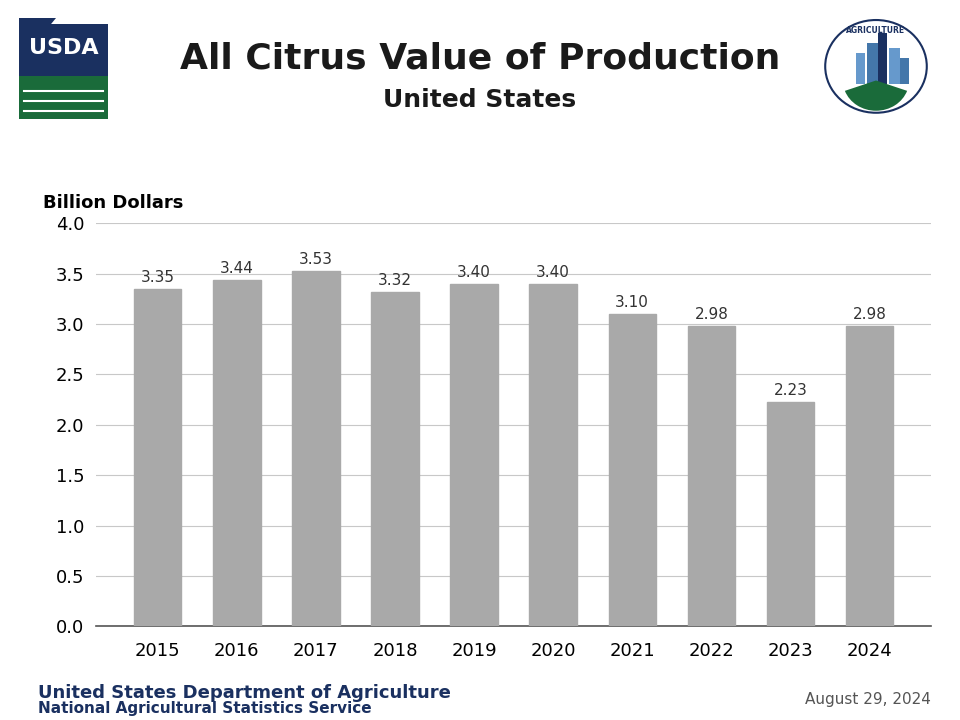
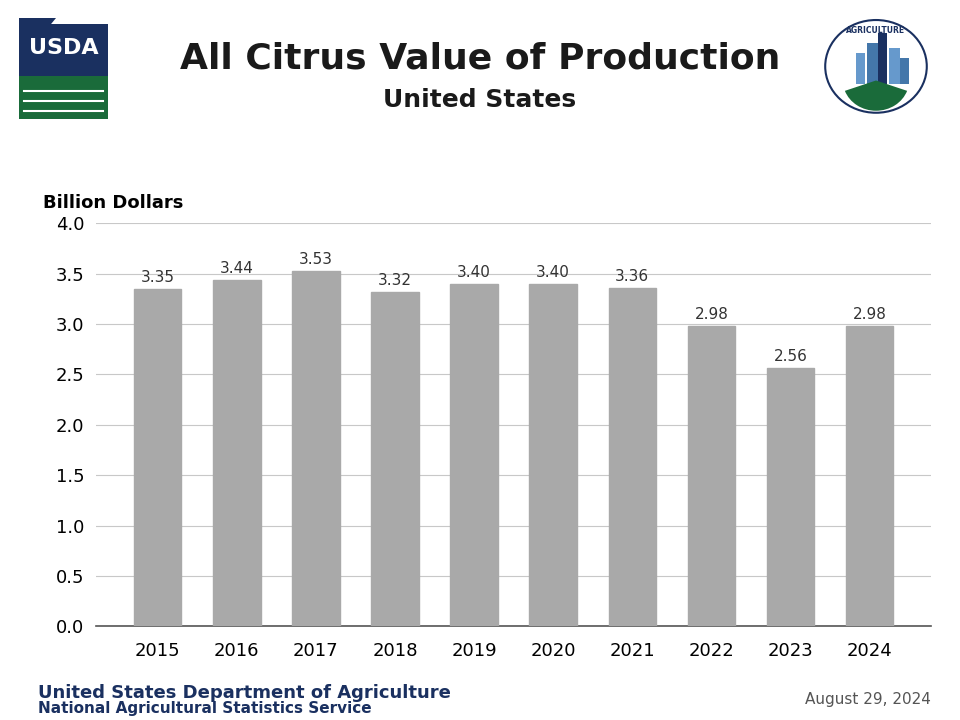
2021: 3.10 -> 3.36
2023: 2.23 -> 2.56
